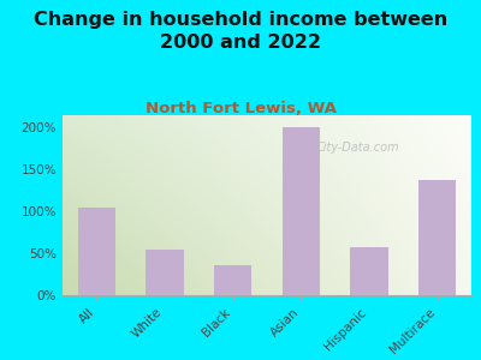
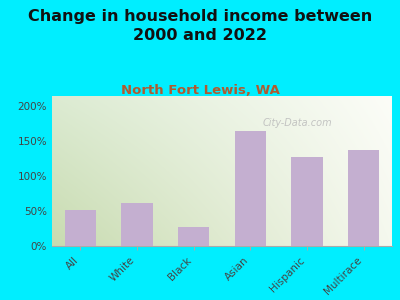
All: 104% -> 52%
White: 54% -> 62%
Black: 36% -> 27%
Asian: 200% -> 165%
Hispanic: 58% -> 128%
